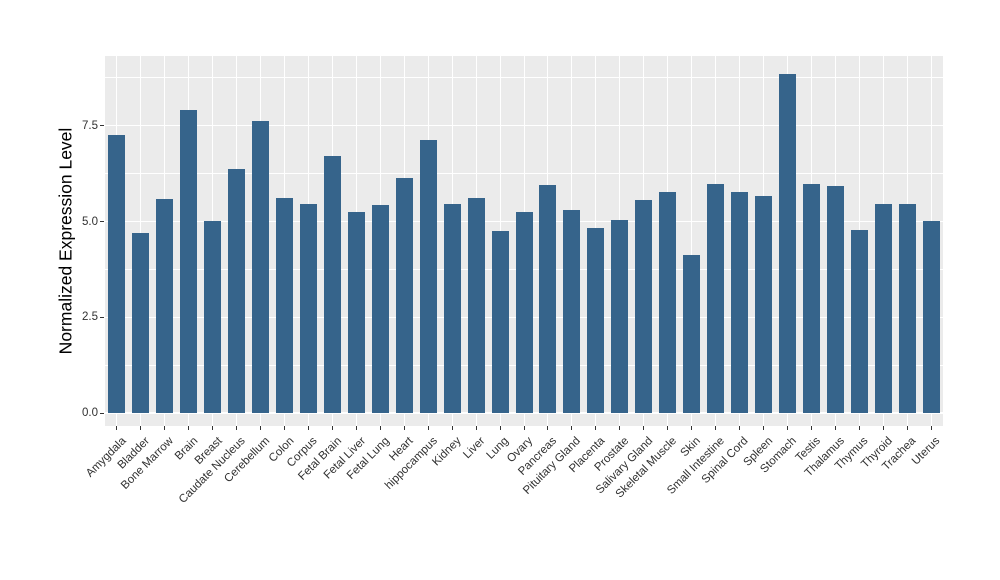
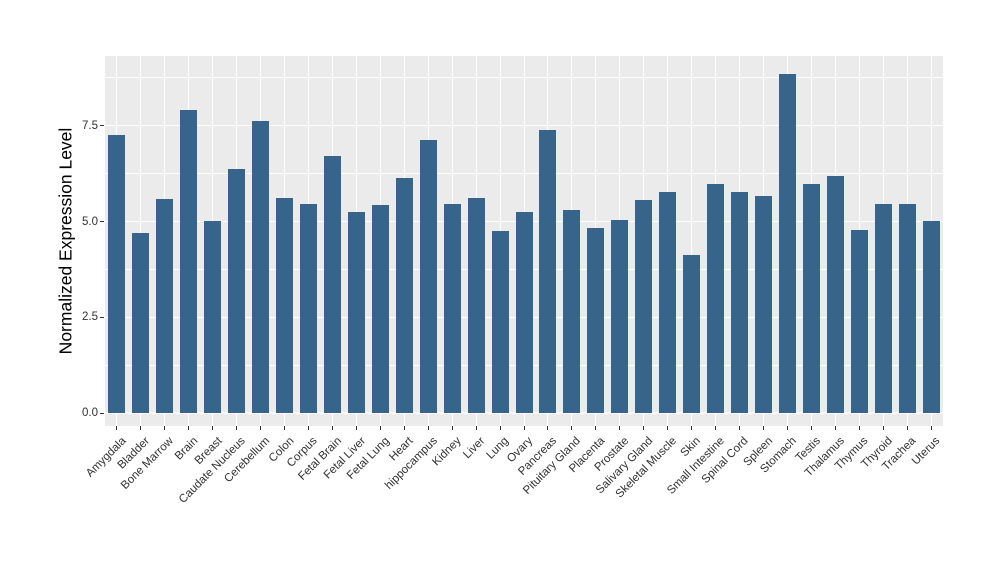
Pancreas: 6.0 -> 7.4
Thalamus: 5.9 -> 6.2
